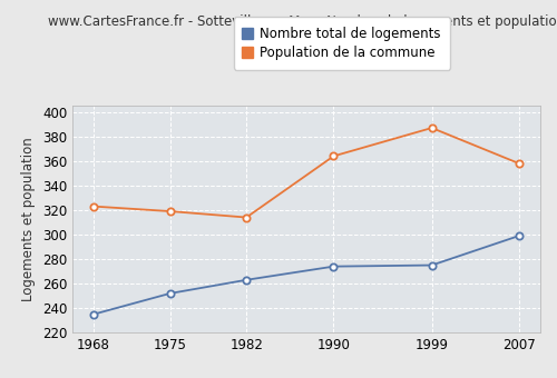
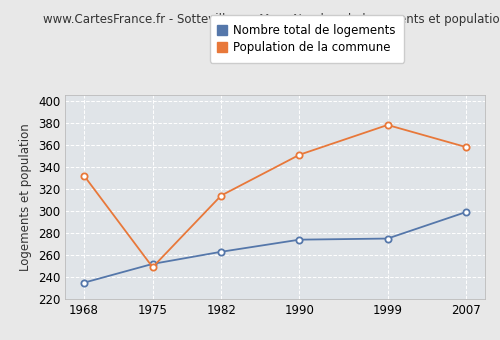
Population de la commune/1968: 323 -> 332
Population de la commune/1975: 319 -> 249
Population de la commune/1990: 364 -> 351
Population de la commune/1999: 387 -> 378
